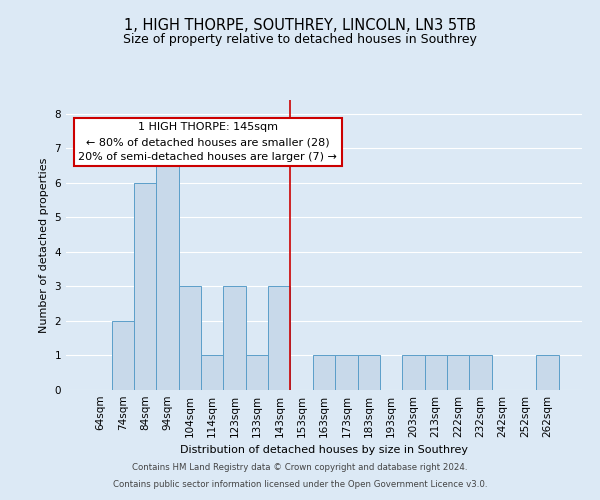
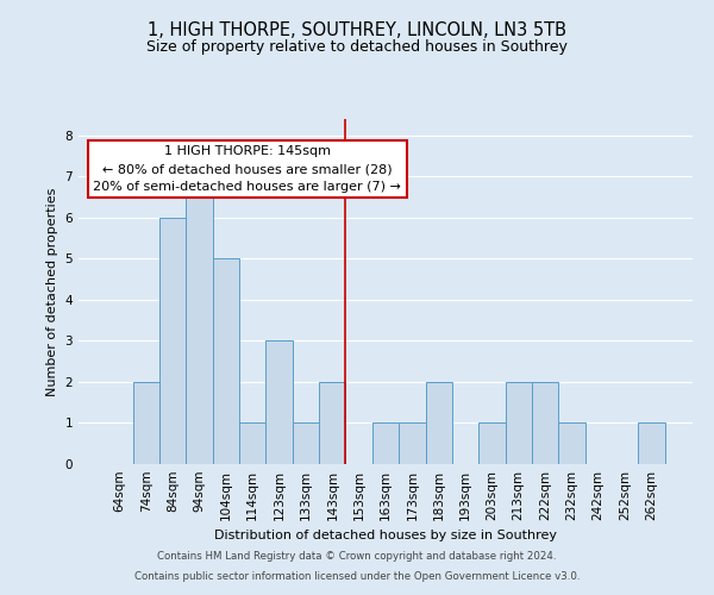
104sqm: 3 -> 5
143sqm: 3 -> 2
183sqm: 1 -> 2
213sqm: 1 -> 2
222sqm: 1 -> 2
